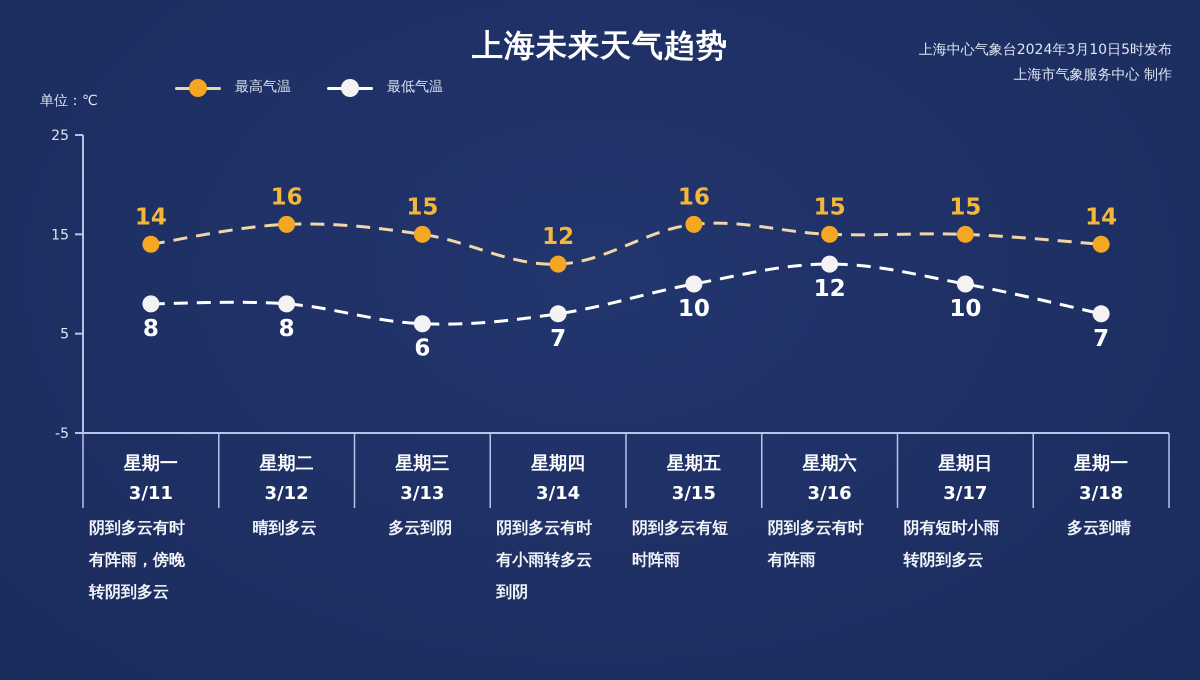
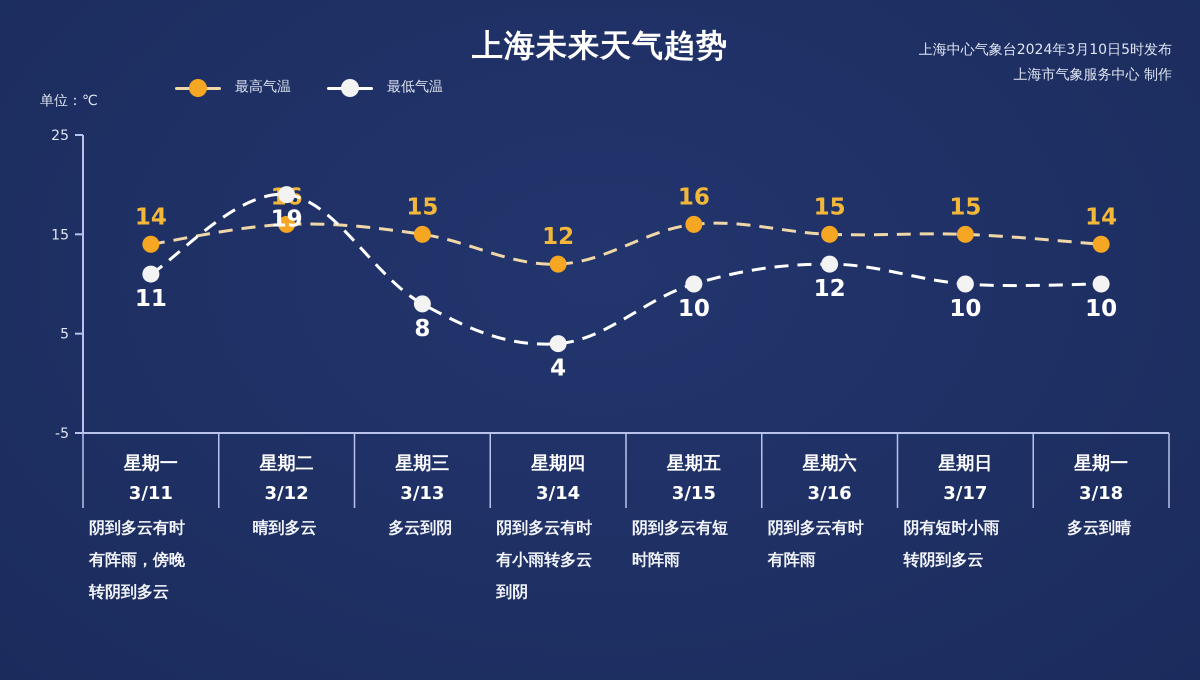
最低气温/星期一 3/11: 8 -> 11
最低气温/星期二 3/12: 8 -> 19
最低气温/星期三 3/13: 6 -> 8
最低气温/星期四 3/14: 7 -> 4
最低气温/星期一 3/18: 7 -> 10
